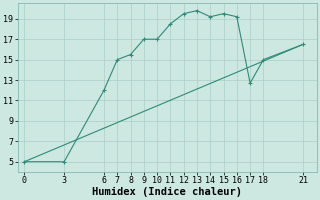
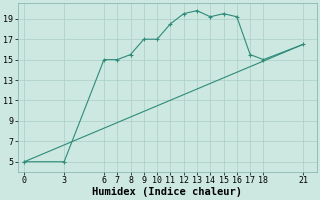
6: 12.0 -> 15.0
17: 12.7 -> 15.5
